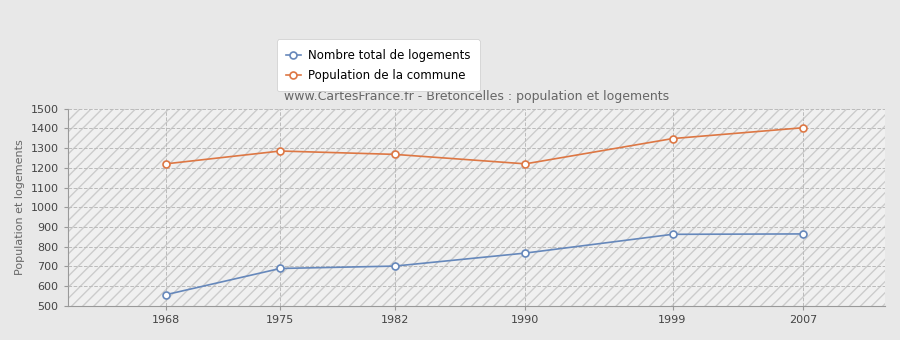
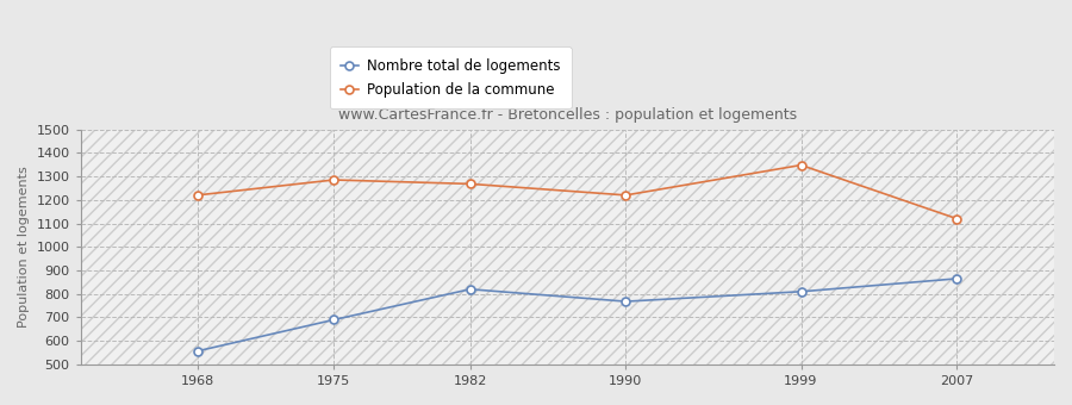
Nombre total de logements/1982: 700 -> 820
Nombre total de logements/1999: 860 -> 810
Population de la commune/2007: 1400 -> 1120
